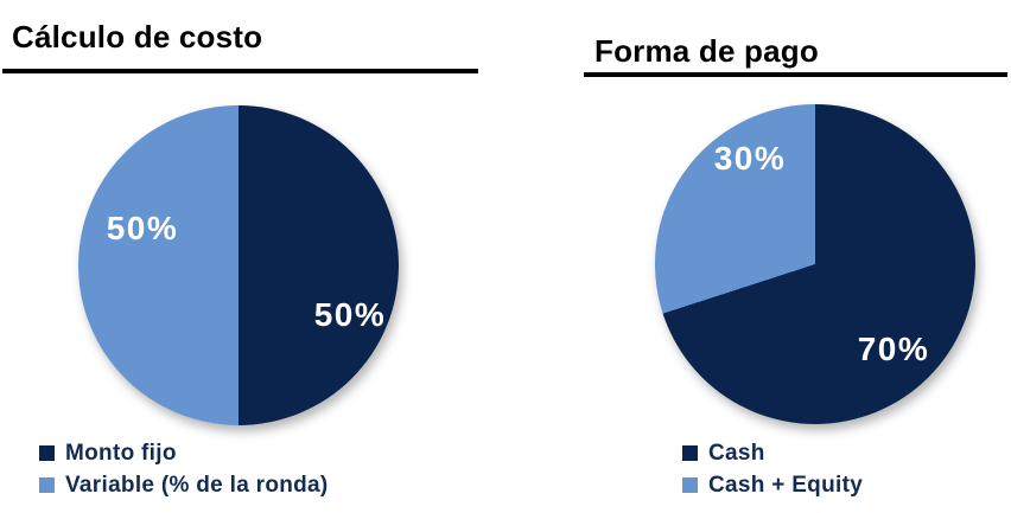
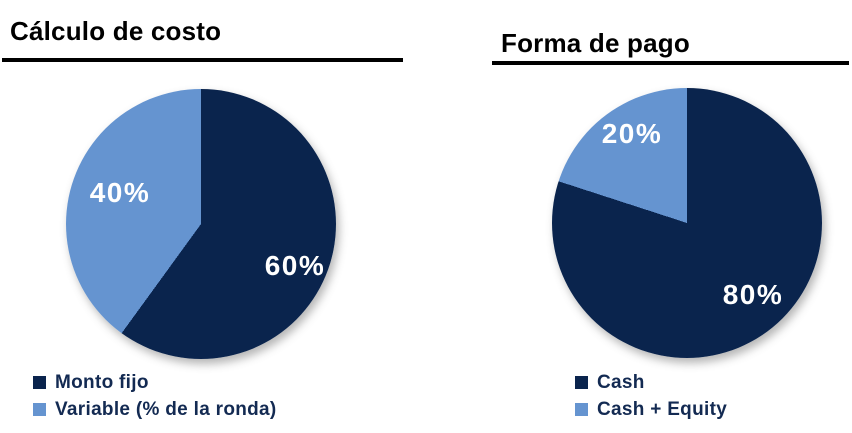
Cálculo de costo/Monto fijo: 50% -> 60%
Cálculo de costo/Variable (% de la ronda): 50% -> 40%
Forma de pago/Cash: 70% -> 80%
Forma de pago/Cash + Equity: 30% -> 20%
